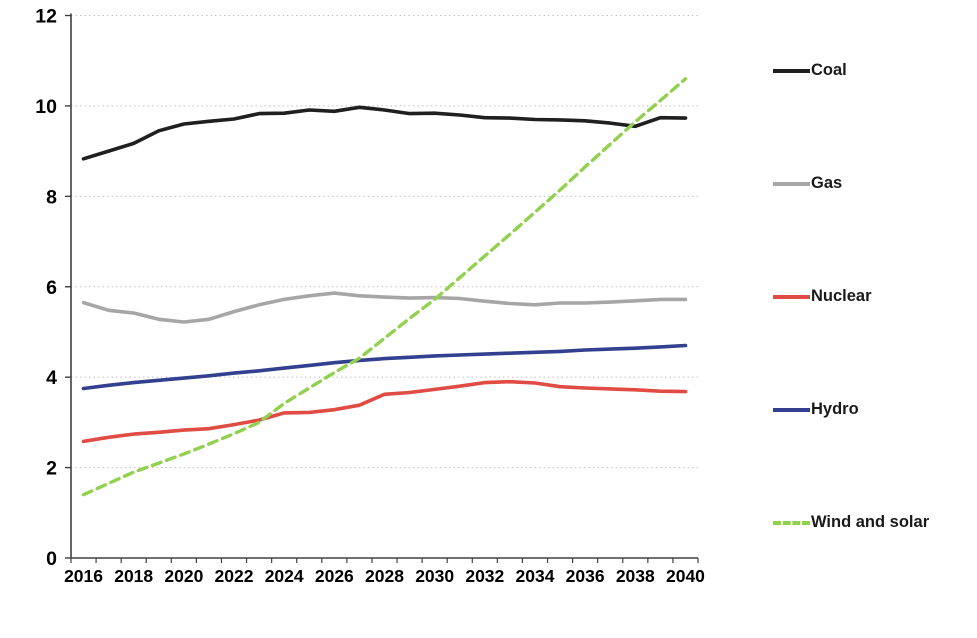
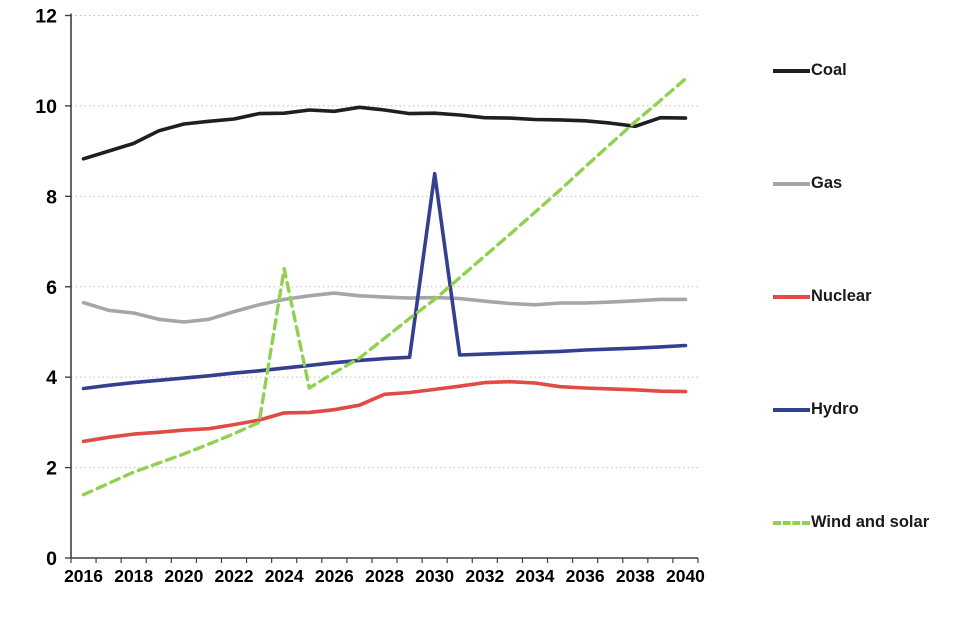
Wind and solar/2024: 3.4 -> 6.4
Hydro/2030: 4.5 -> 8.5
